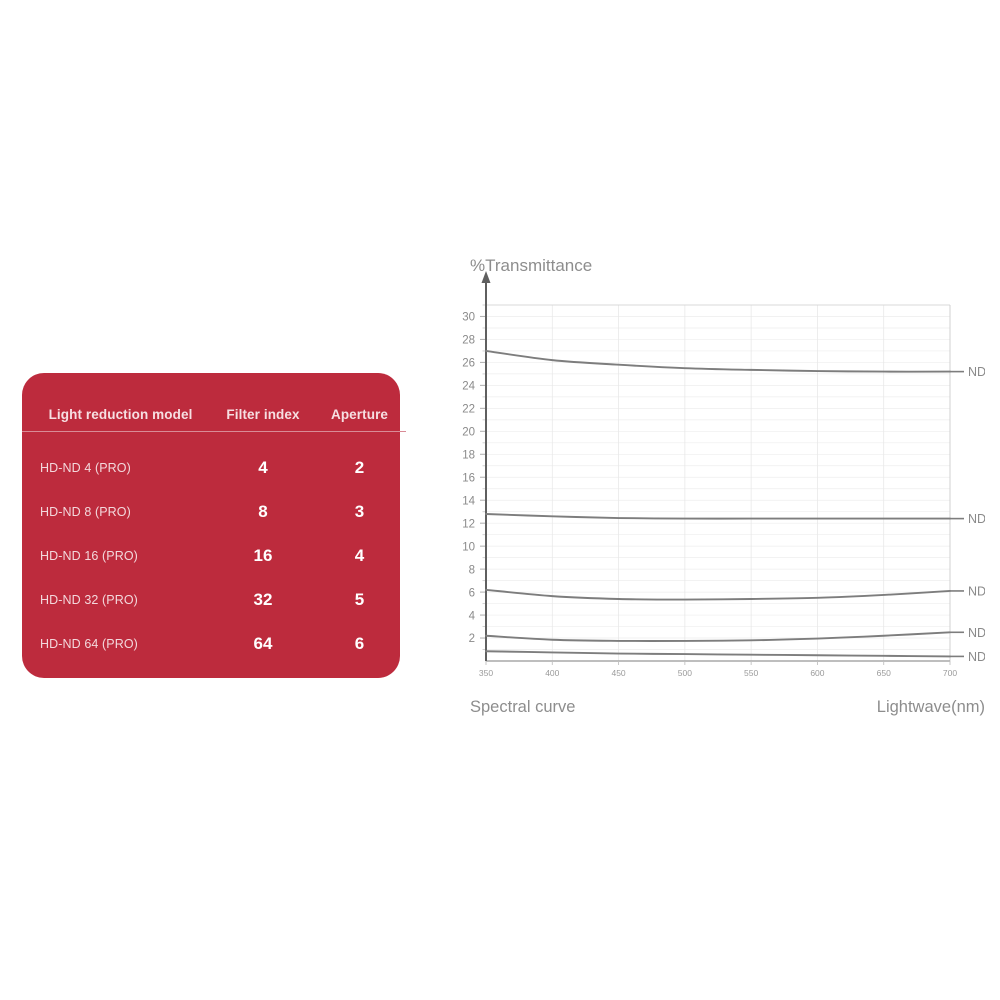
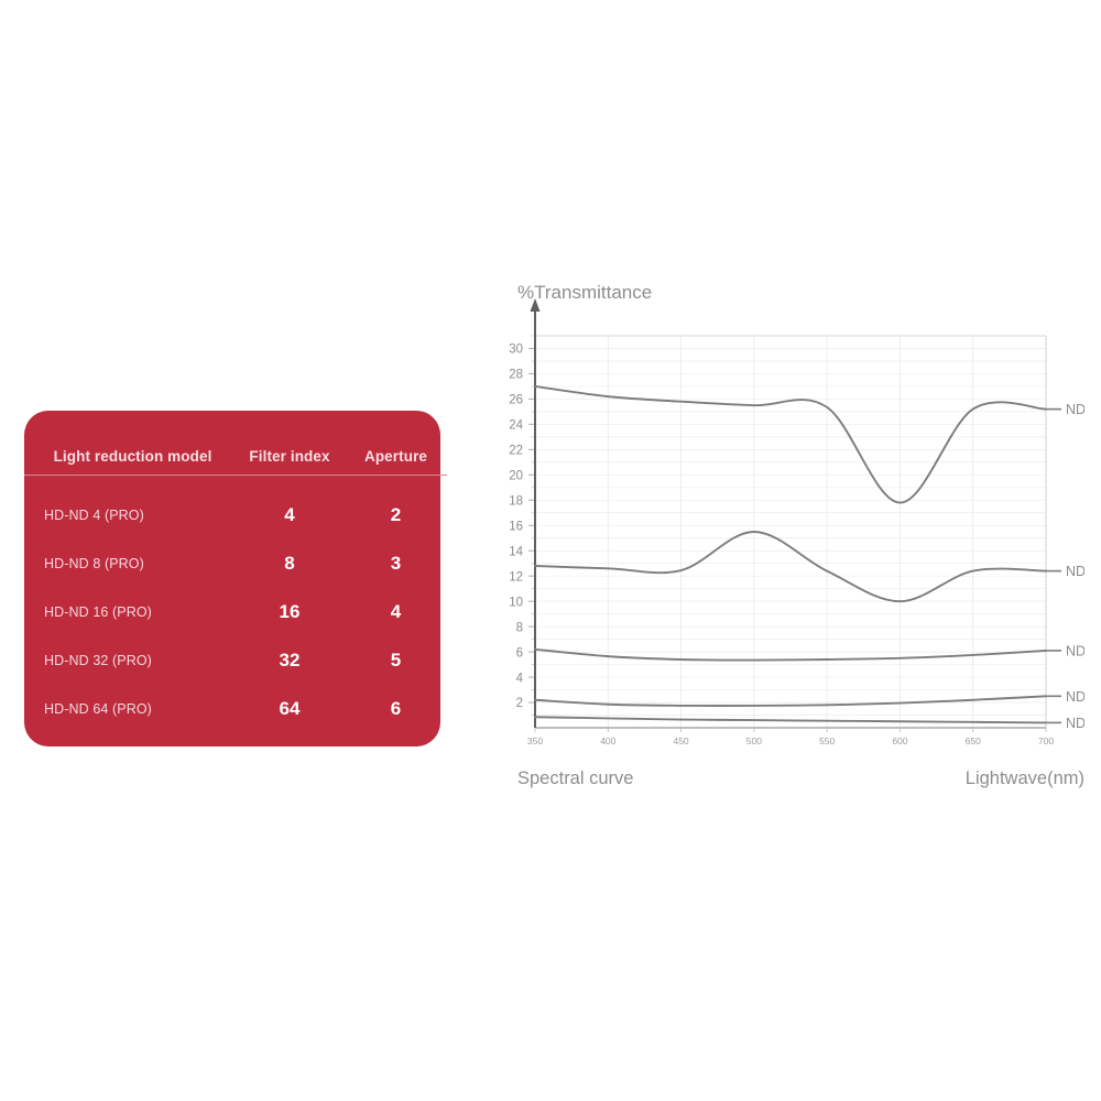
ND8/500: 12.4 -> 15.5
ND4/600: 25.2 -> 17.8
ND8/600: 12.4 -> 10.0
